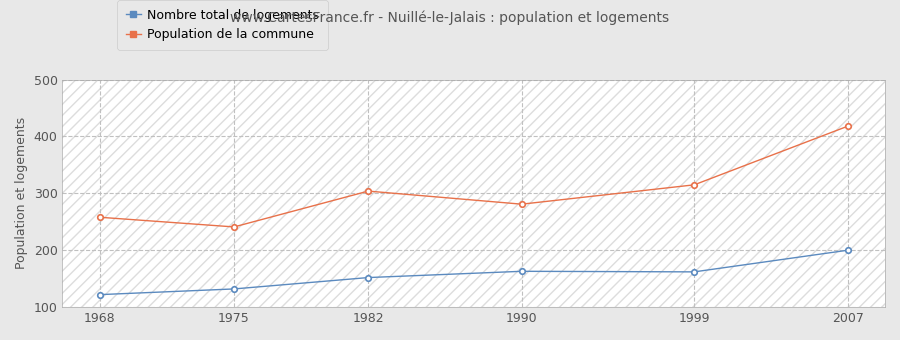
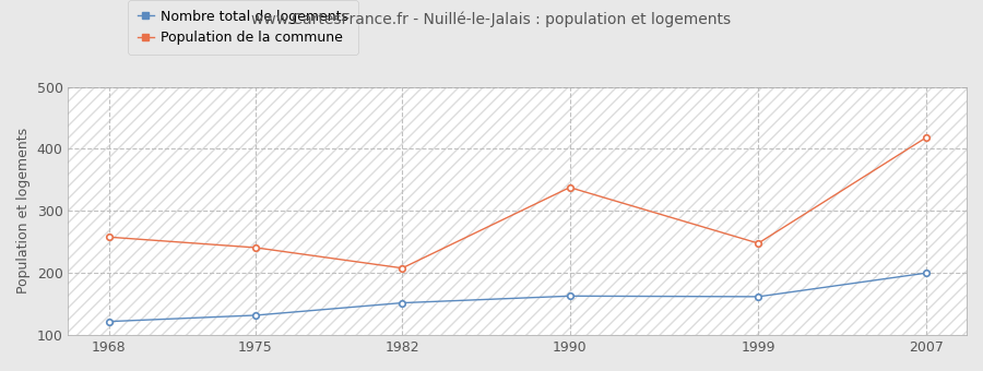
Population de la commune/1982: 304 -> 208
Population de la commune/1990: 281 -> 338
Population de la commune/1999: 315 -> 248
